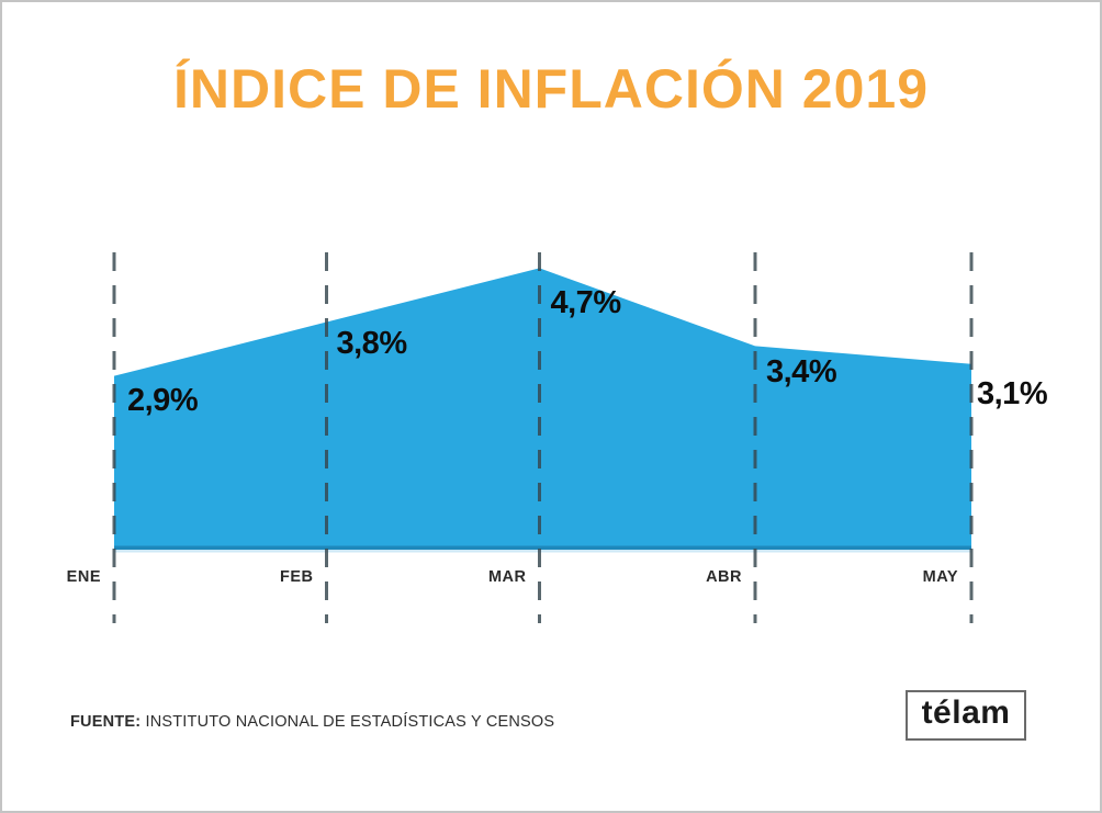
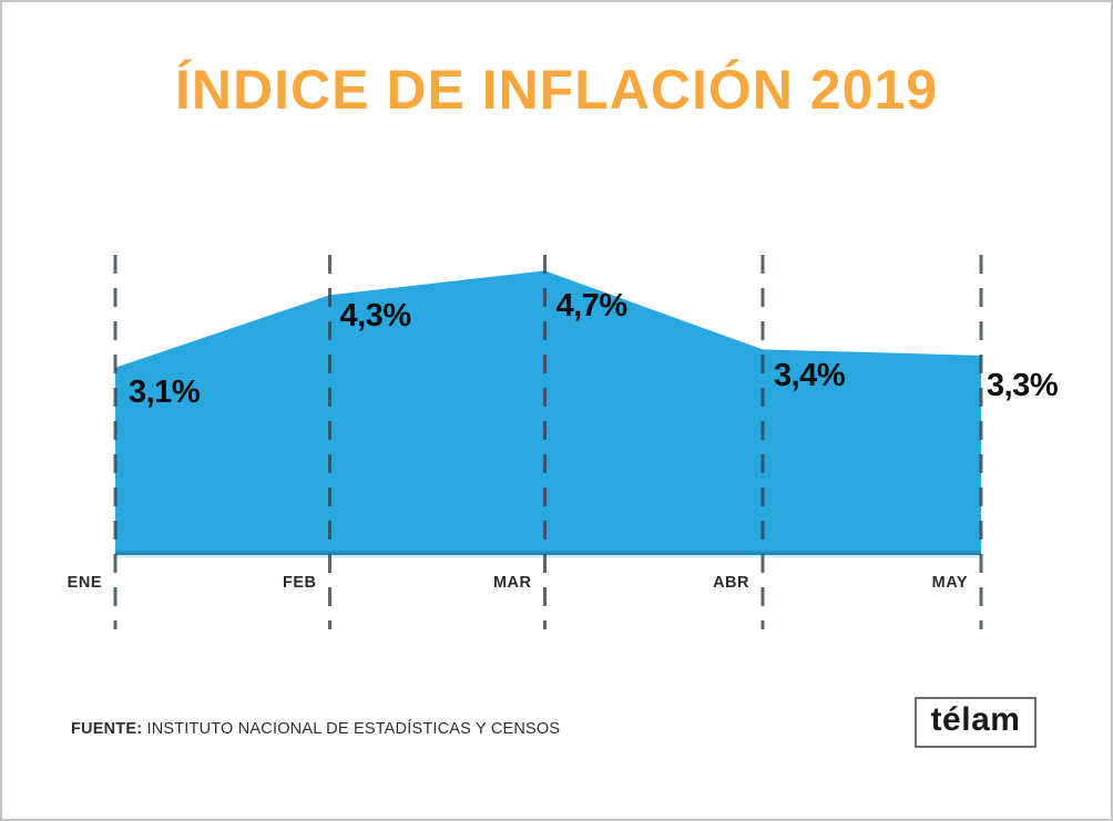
ENE: 2,9% -> 3,1%
FEB: 3,8% -> 4,3%
MAY: 3,1% -> 3,3%
